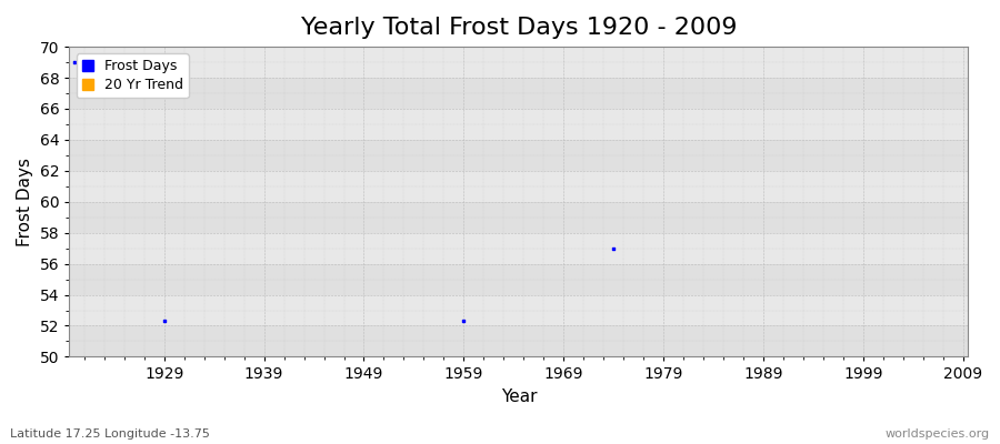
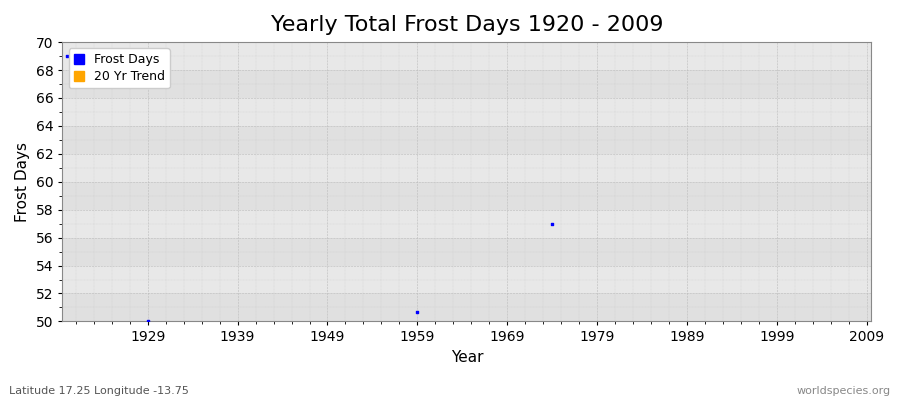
1929: 52.3 -> 50.0
1959: 52.3 -> 50.7
